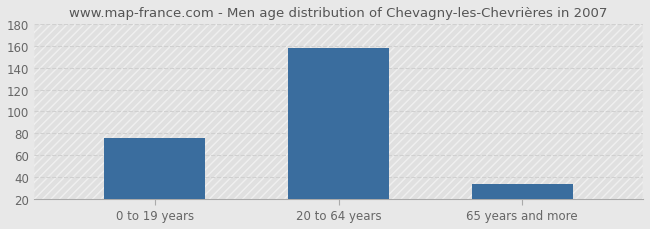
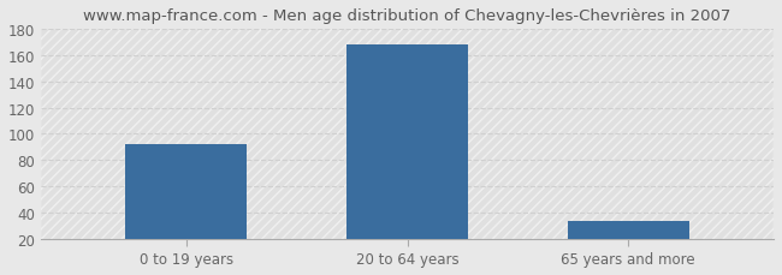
0 to 19 years: 76 -> 92
20 to 64 years: 158 -> 168
